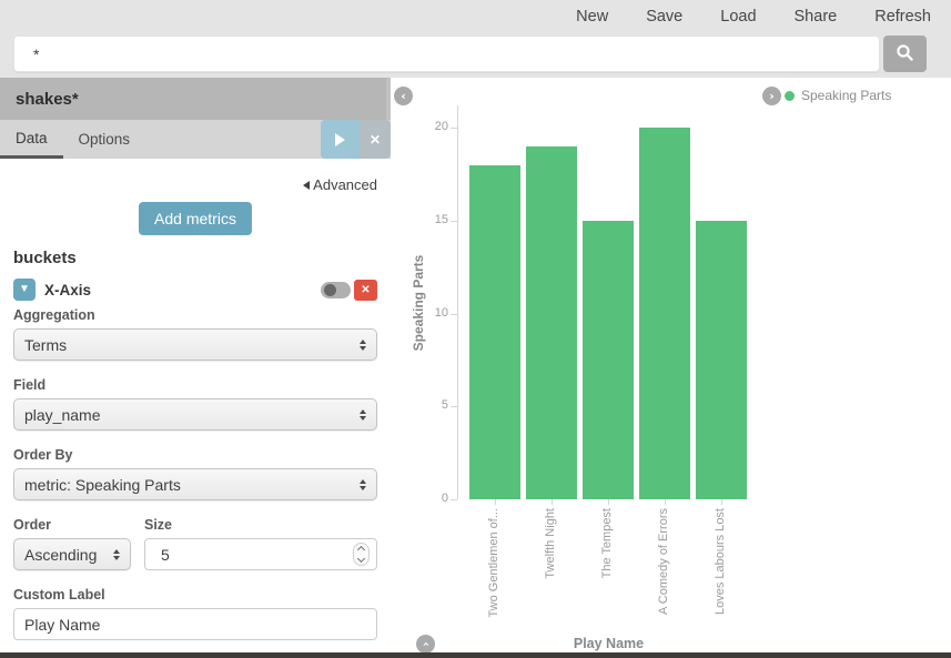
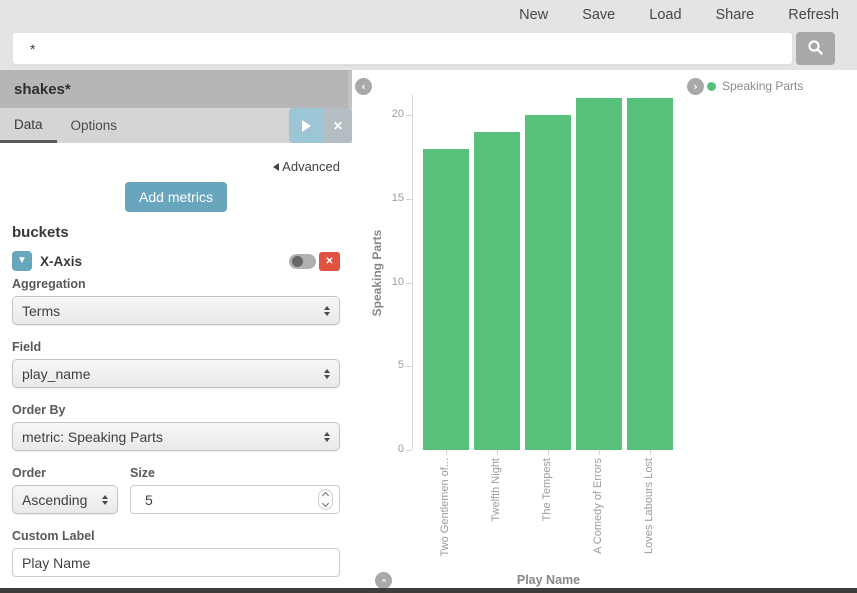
The Tempest: 15 -> 20
A Comedy of Errors: 20 -> 21
Loves Labours Lost: 15 -> 21
